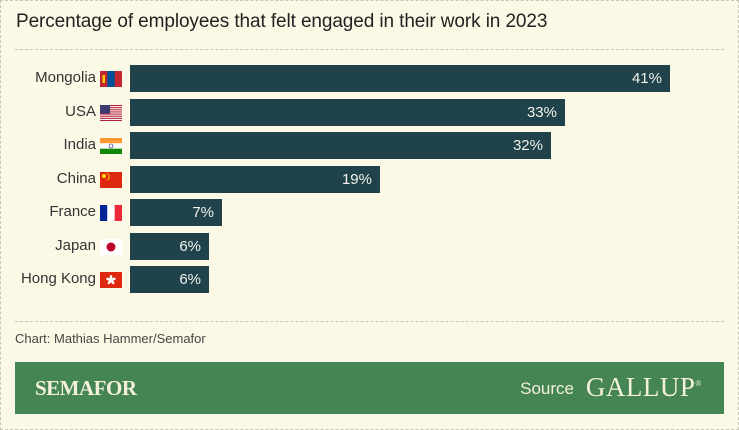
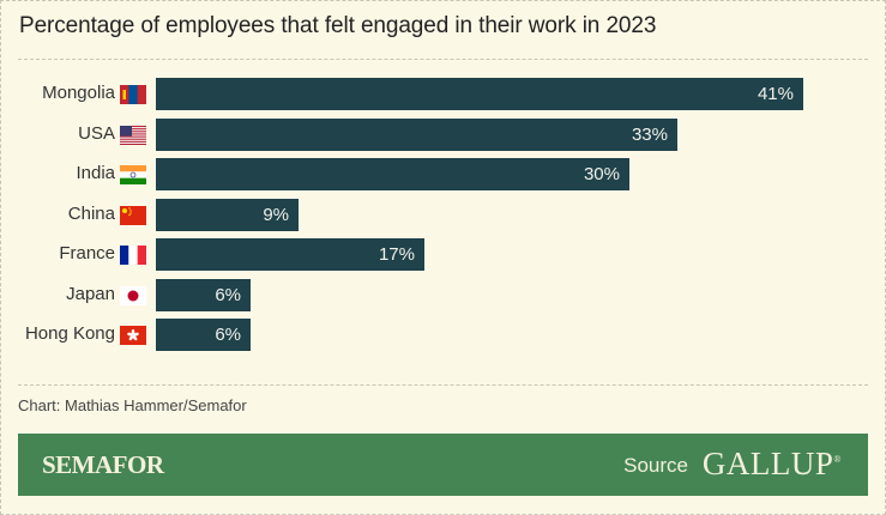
India: 32% -> 30%
China: 19% -> 9%
France: 7% -> 17%
